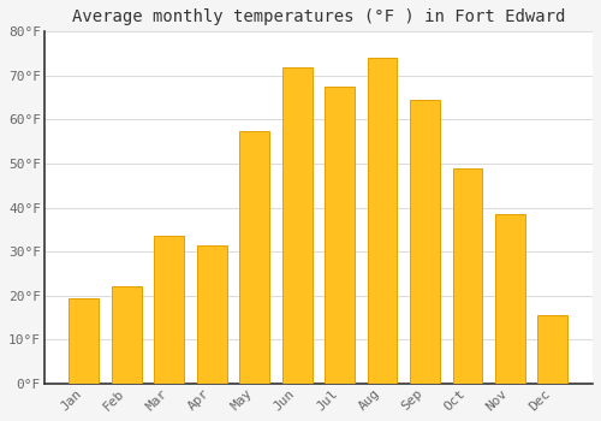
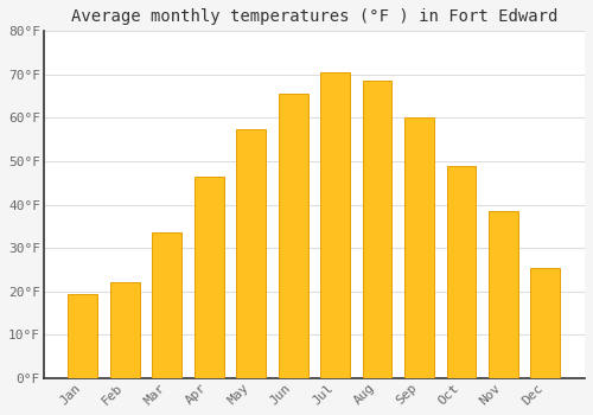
Apr: 31.5°F -> 46.5°F
Jun: 72.0°F -> 65.5°F
Jul: 67.5°F -> 70.5°F
Aug: 74.0°F -> 68.5°F
Sep: 64.5°F -> 60.0°F
Dec: 15.5°F -> 25.5°F
